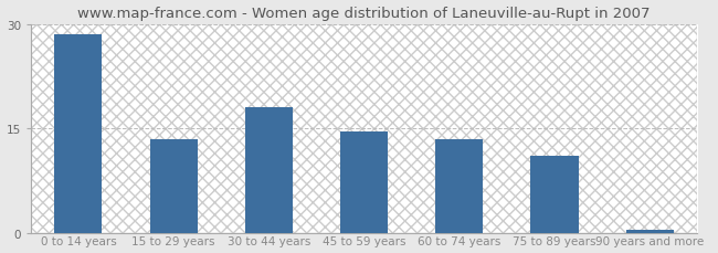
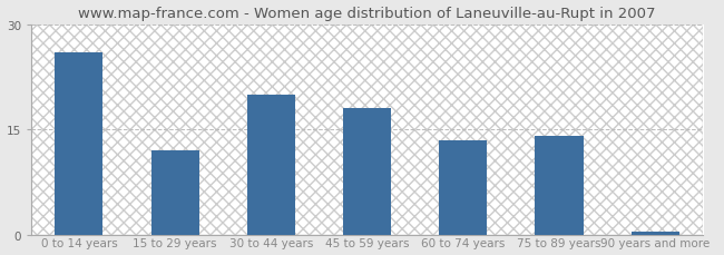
0 to 14 years: 28.5 -> 26.0
15 to 29 years: 13.5 -> 12.0
30 to 44 years: 18.0 -> 20.0
45 to 59 years: 14.5 -> 18.0
75 to 89 years: 11.0 -> 14.0
